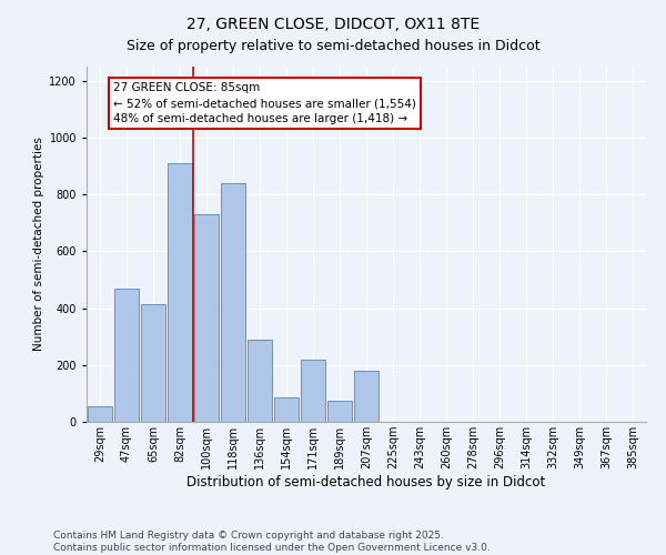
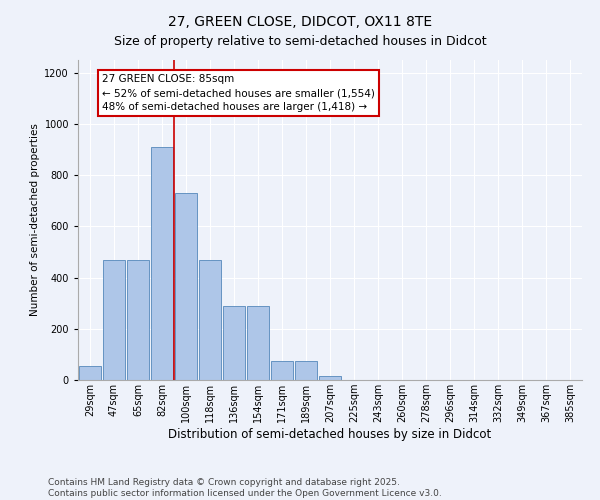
65sqm: 415 -> 470
118sqm: 840 -> 470
154sqm: 85 -> 290
171sqm: 220 -> 75
207sqm: 180 -> 15
